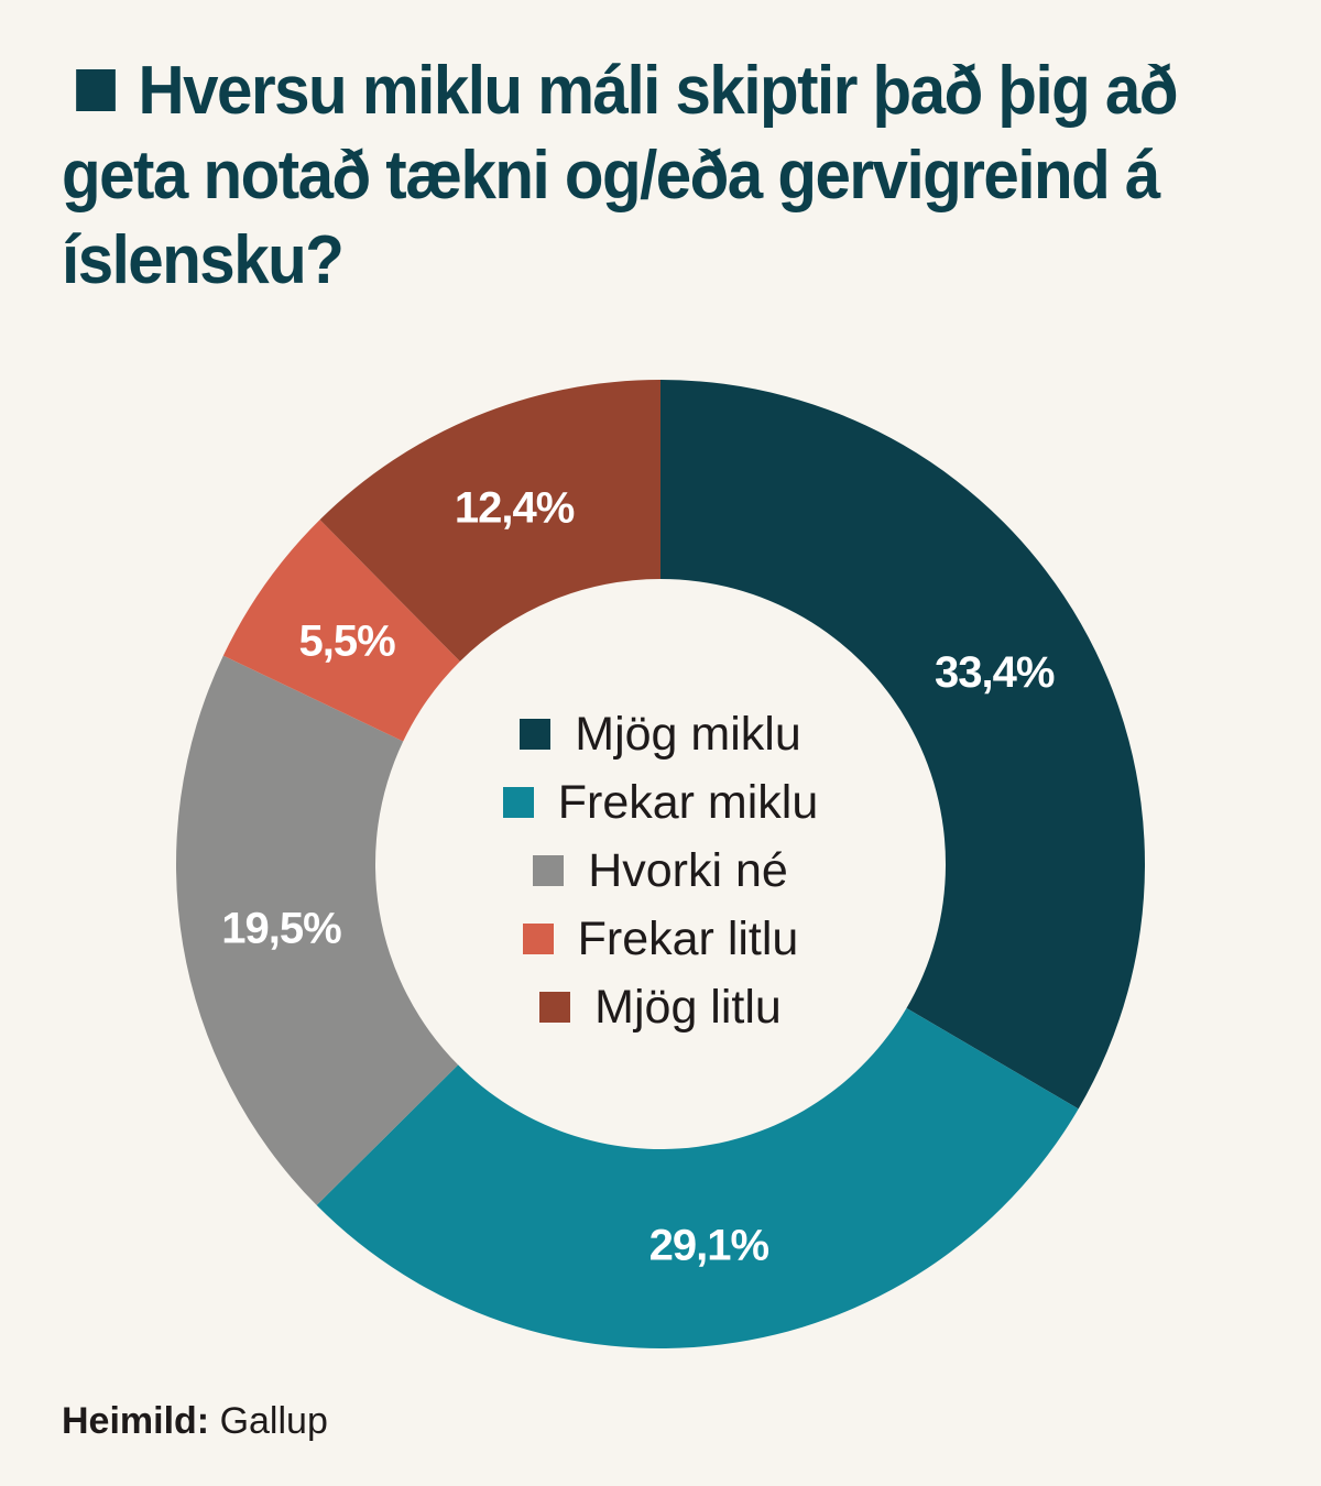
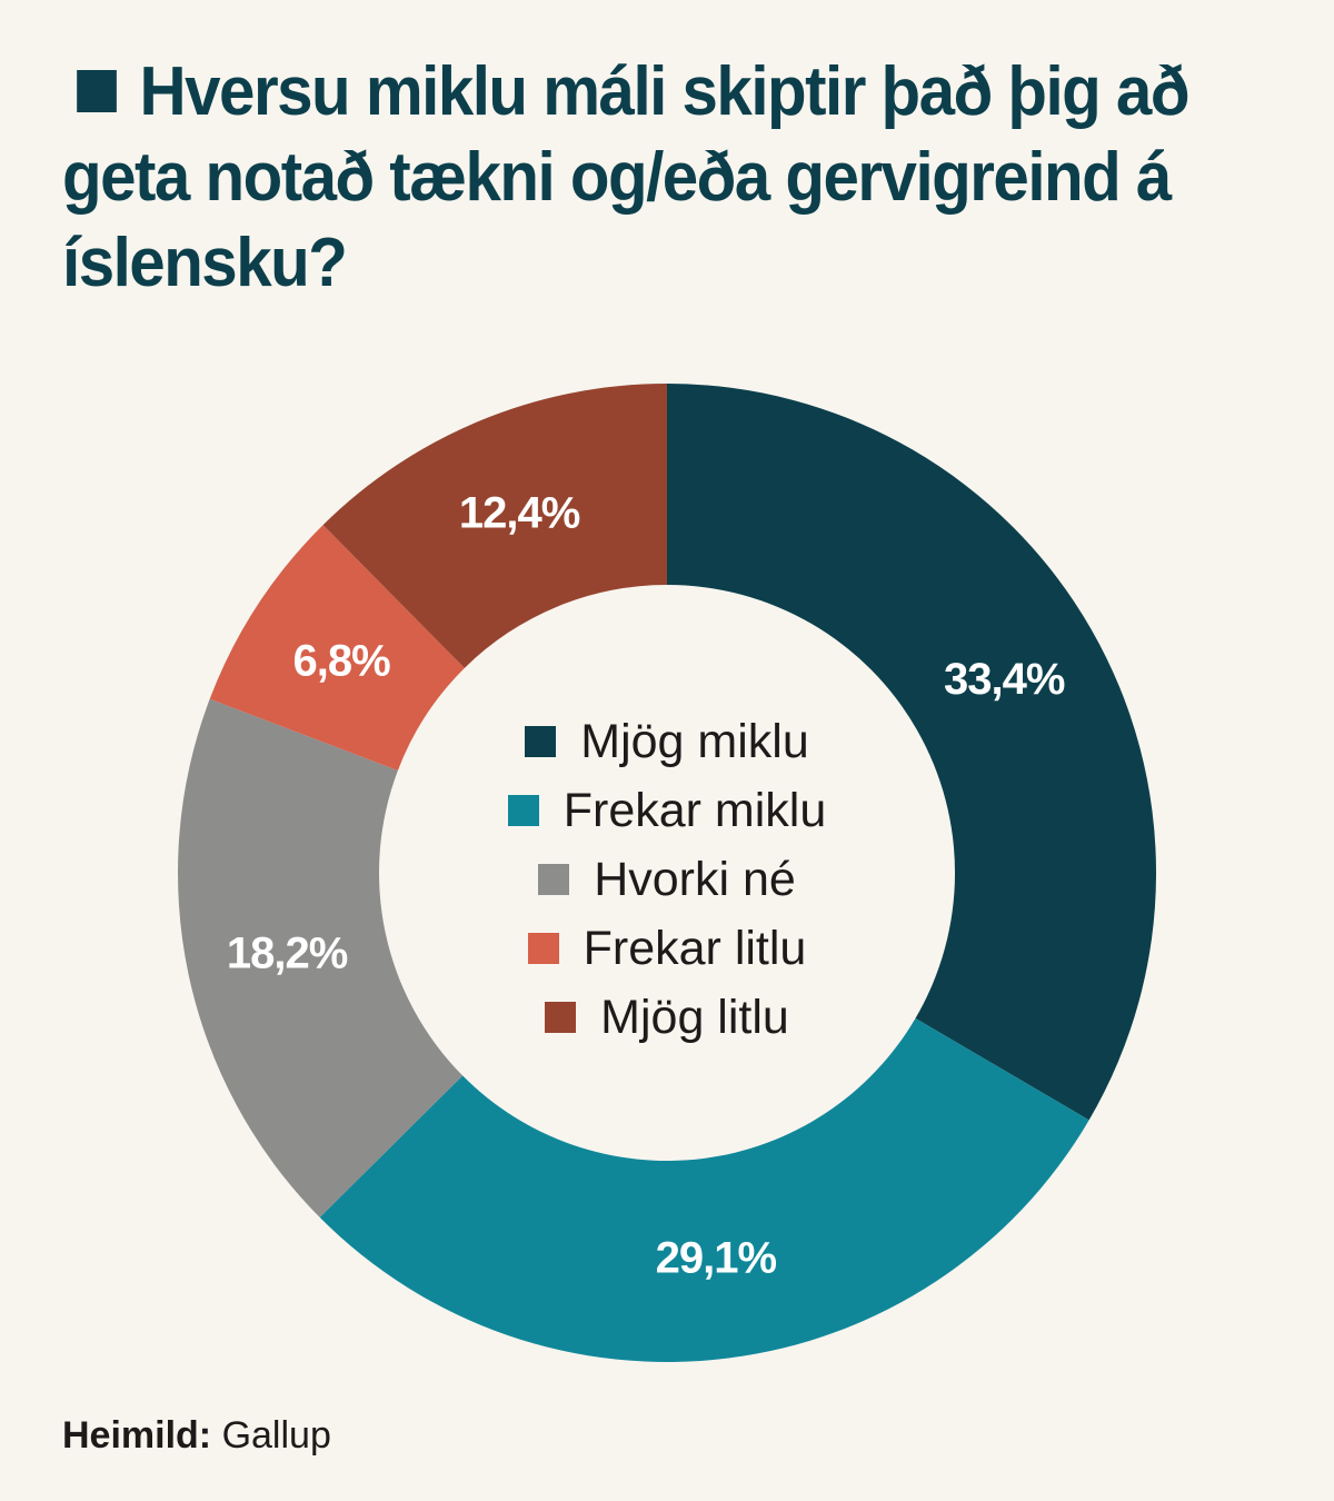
Hvorki né: 19,5% -> 18,2%
Frekar litlu: 5,5% -> 6,8%
